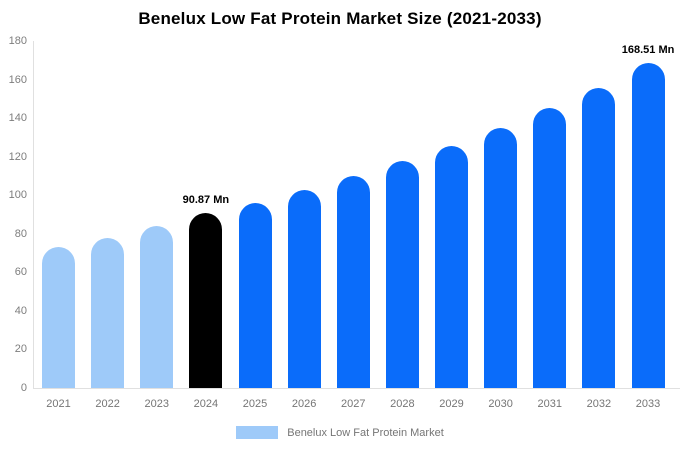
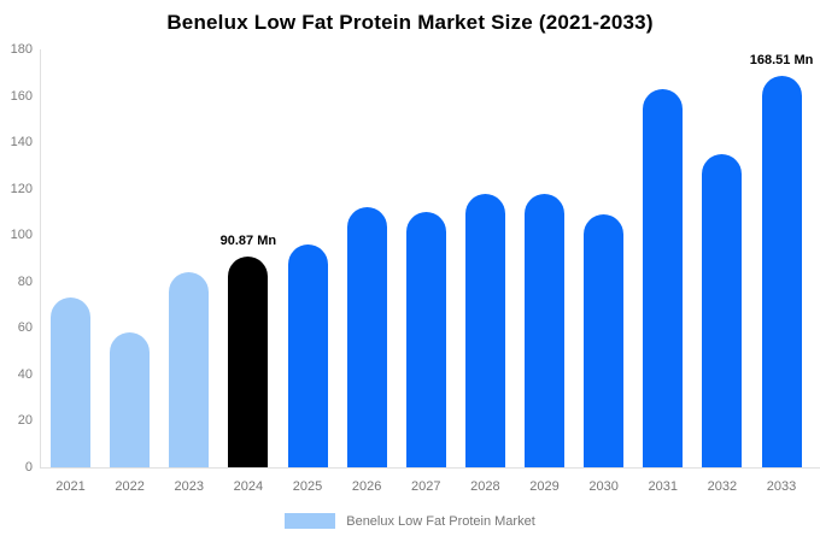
2022: 78 -> 58
2026: 102 -> 112
2029: 126 -> 118
2030: 135 -> 109
2031: 145 -> 163
2032: 156 -> 135
